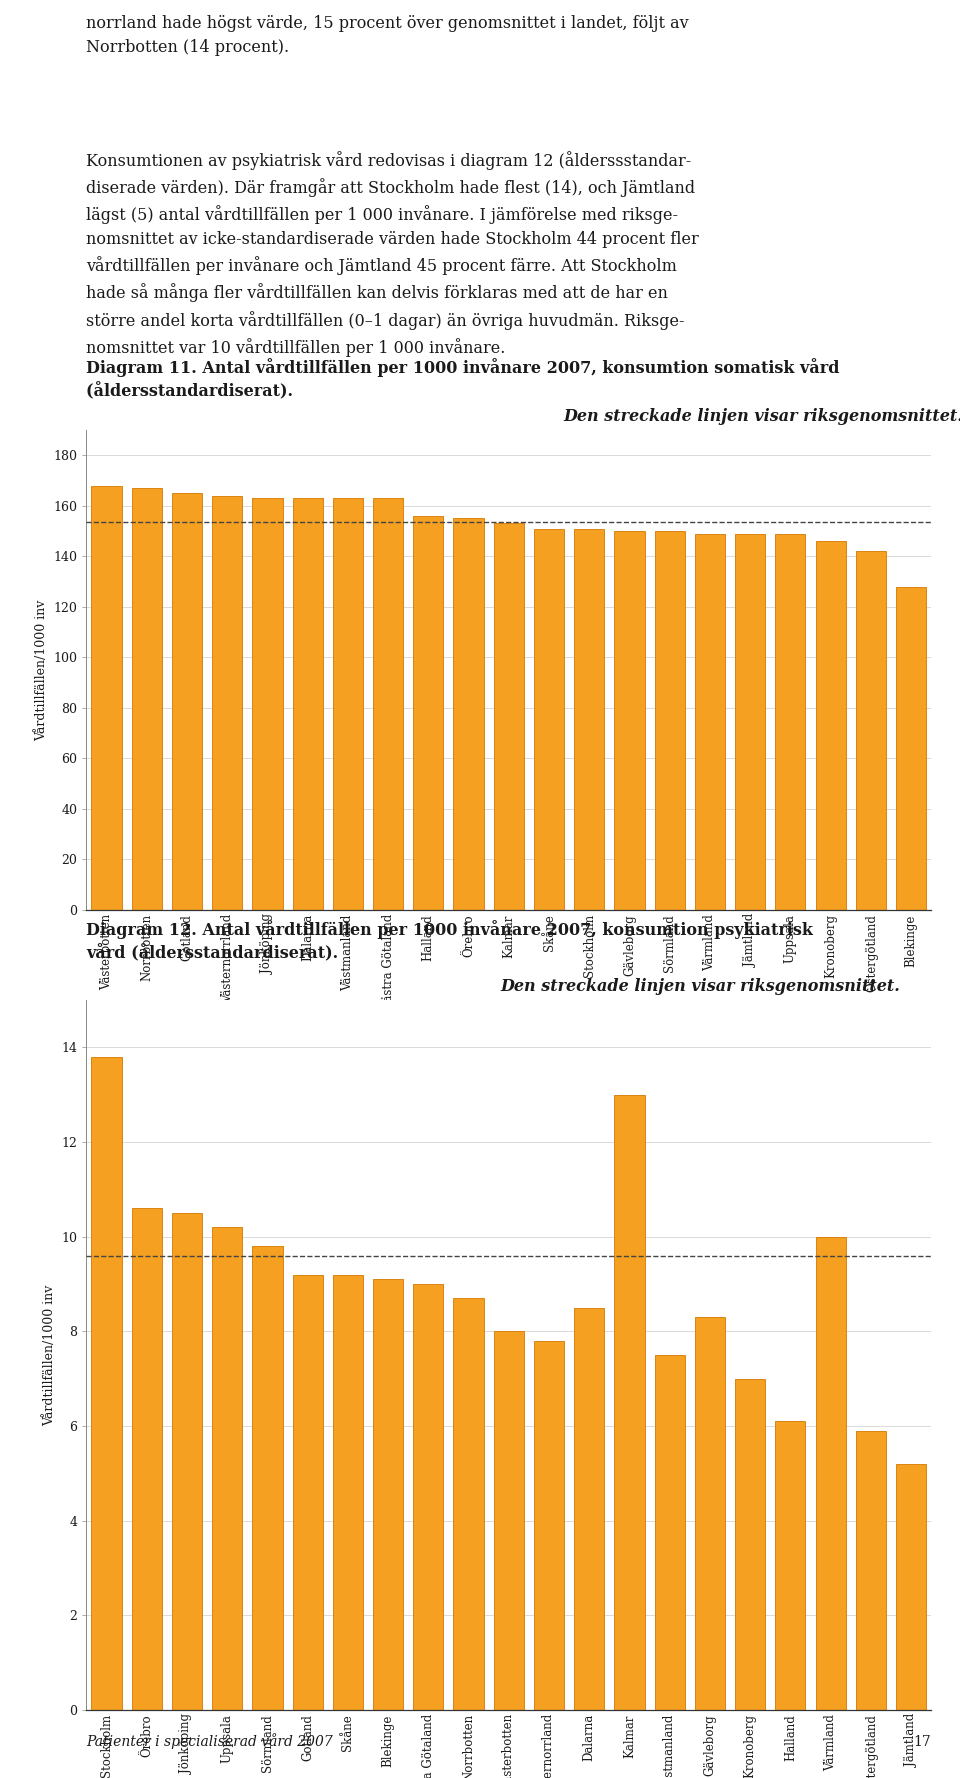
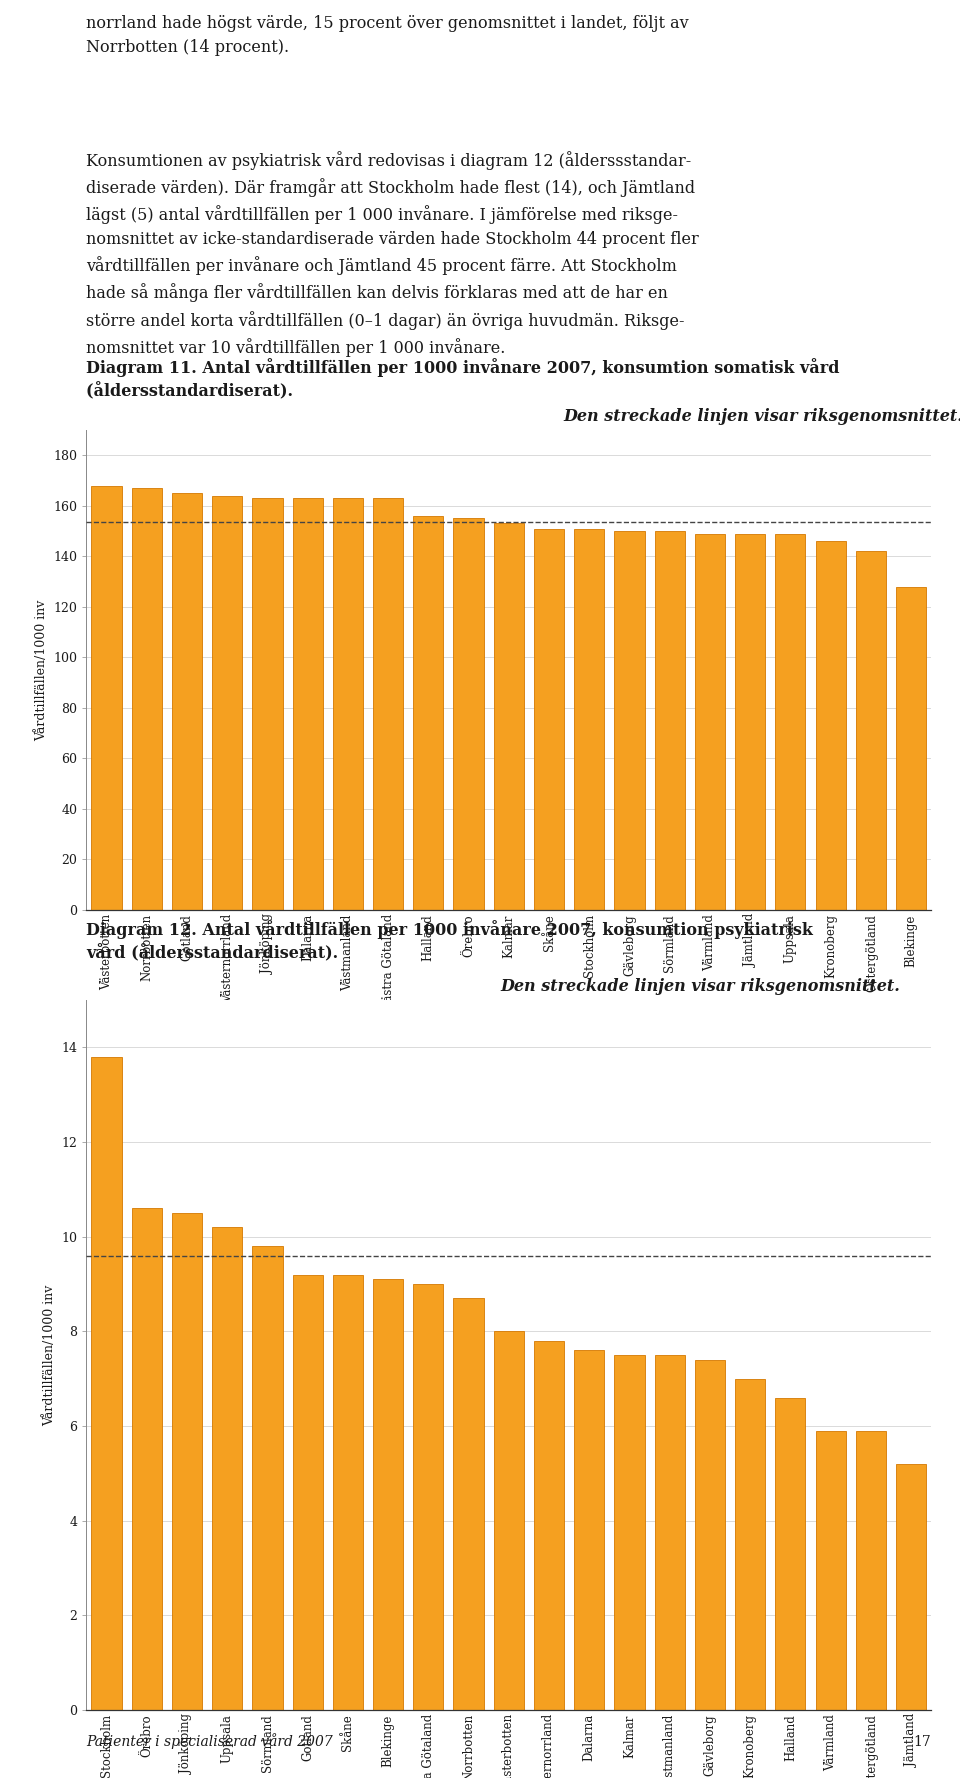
Dalarna: 8.5 -> 7.6
Kalmar: 13.0 -> 7.5
Gävleborg: 8.3 -> 7.4
Halland: 6.1 -> 6.6
Värmland: 10.0 -> 5.9
